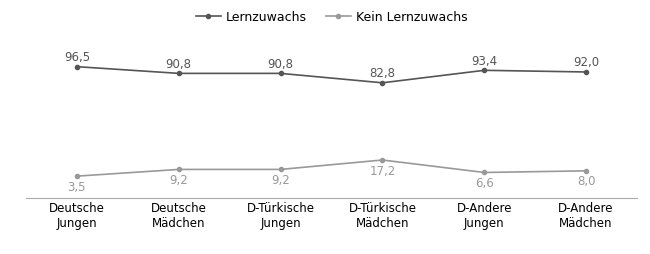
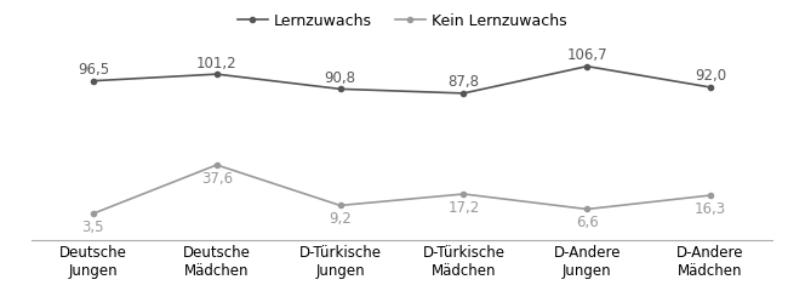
Lernzuwachs/Deutsche Mädchen: 90,8 -> 101,2
Kein Lernzuwachs/Deutsche Mädchen: 9,2 -> 37,6
Lernzuwachs/D-Türkische Mädchen: 82,8 -> 87,8
Lernzuwachs/D-Andere Jungen: 93,4 -> 106,7
Kein Lernzuwachs/D-Andere Mädchen: 8,0 -> 16,3
